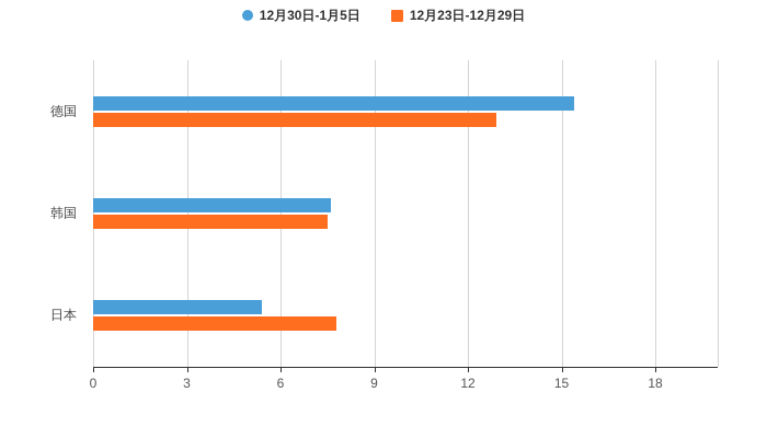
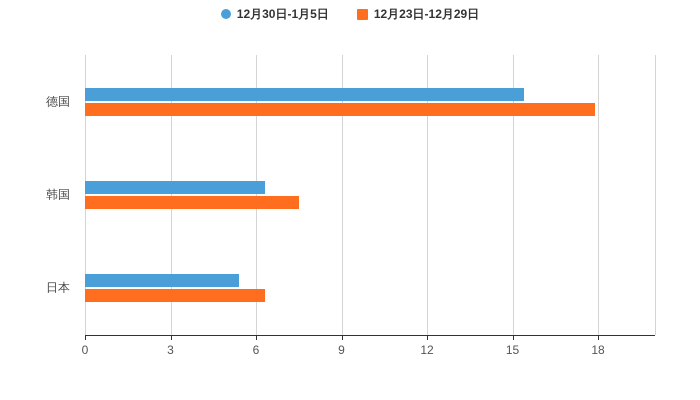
12月23日-12月29日/德国: 12.9 -> 17.9
12月30日-1月5日/韩国: 7.6 -> 6.3
12月23日-12月29日/日本: 7.8 -> 6.3
